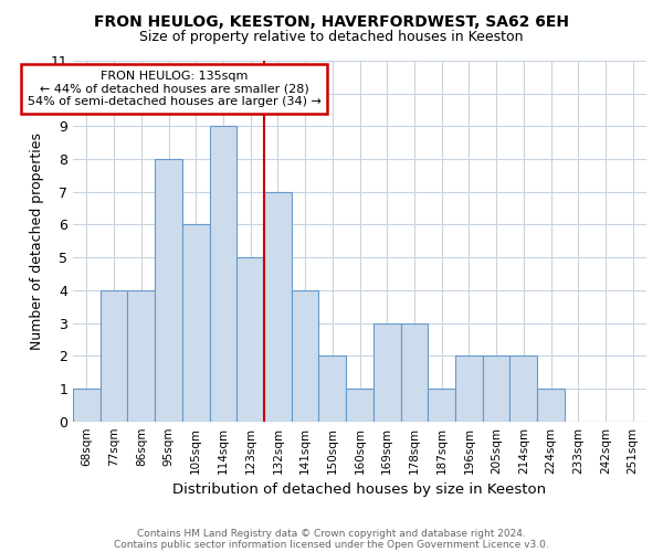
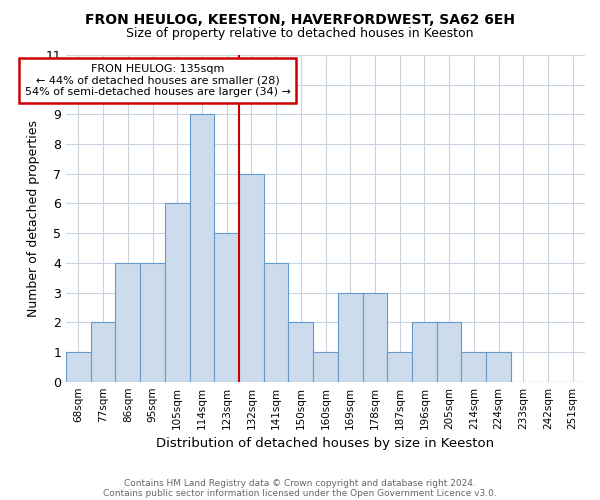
77sqm: 4 -> 2
95sqm: 8 -> 4
214sqm: 2 -> 1
